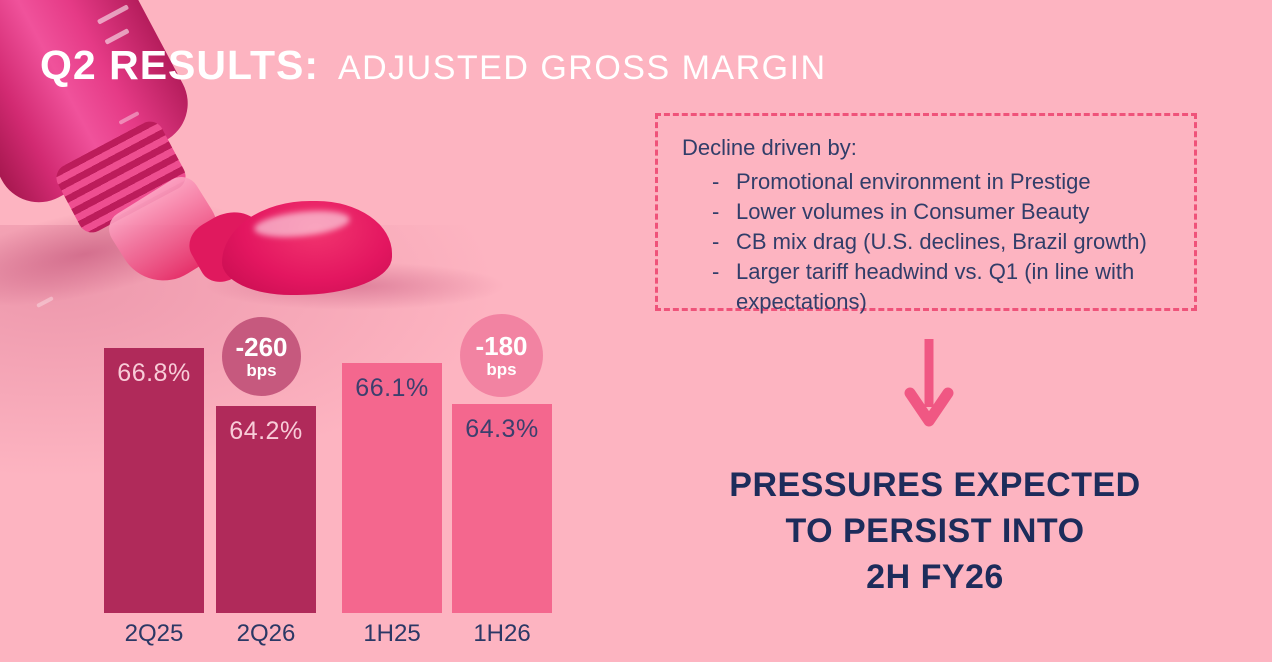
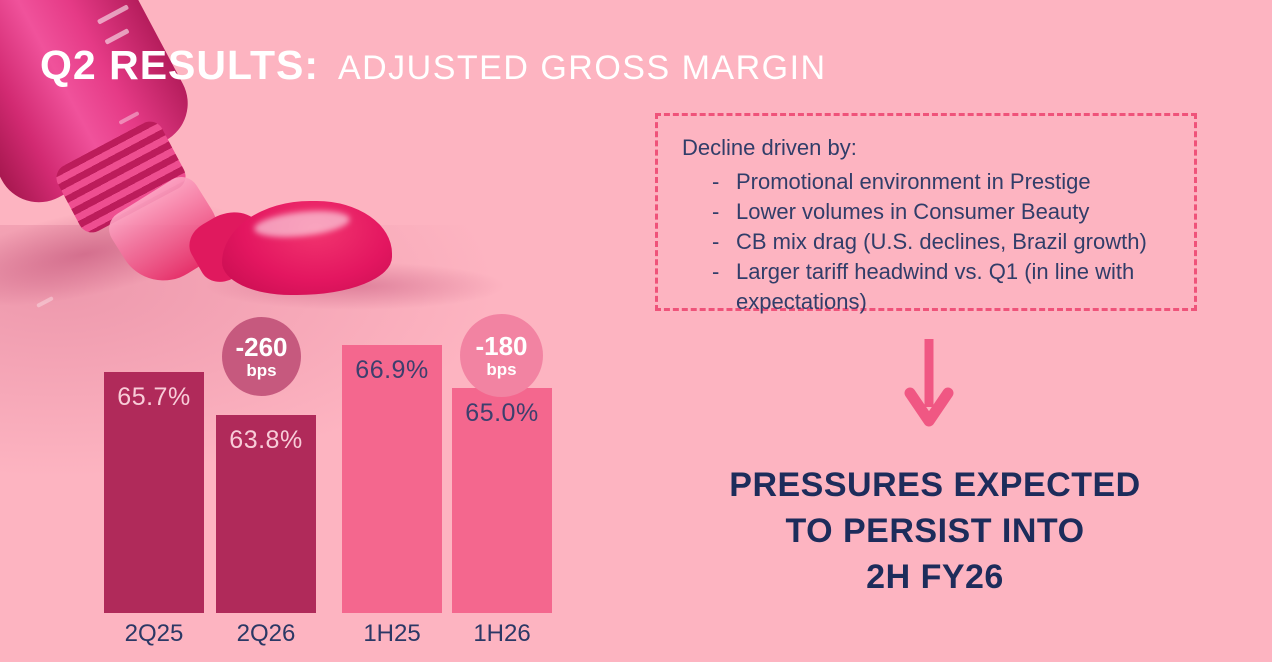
2Q25: 66.8% -> 65.7%
2Q26: 64.2% -> 63.8%
1H25: 66.1% -> 66.9%
1H26: 64.3% -> 65.0%
